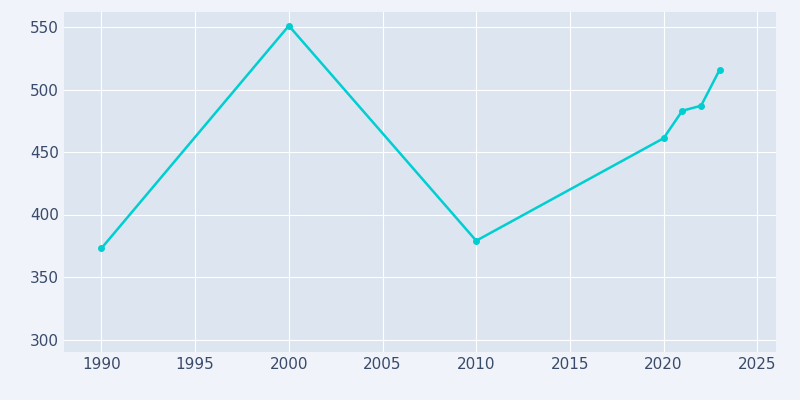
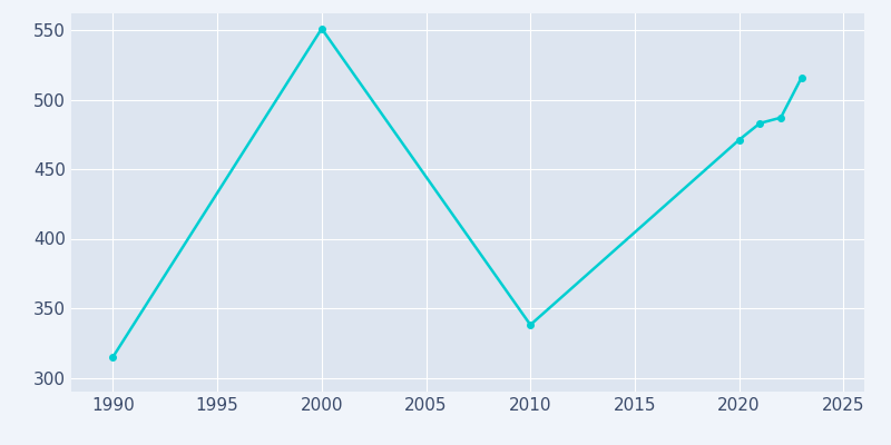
1990: 373 -> 315
2010: 379 -> 338
2020: 461 -> 471
